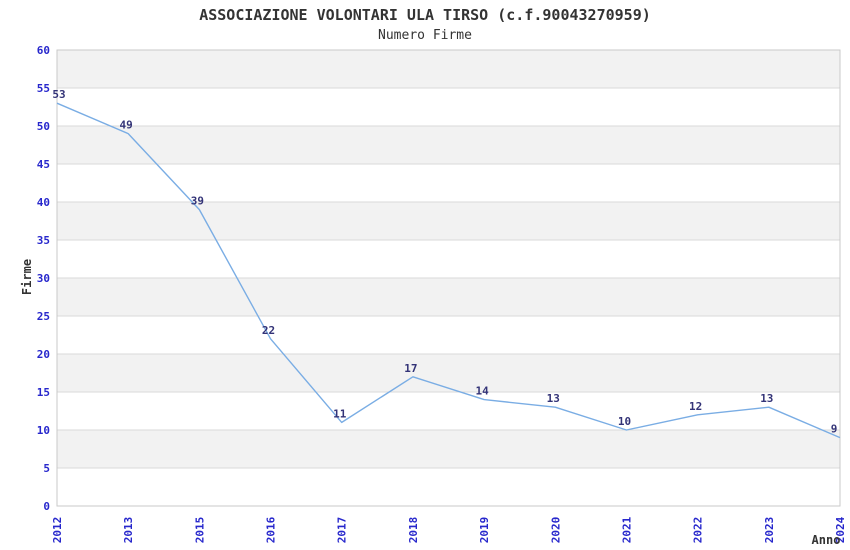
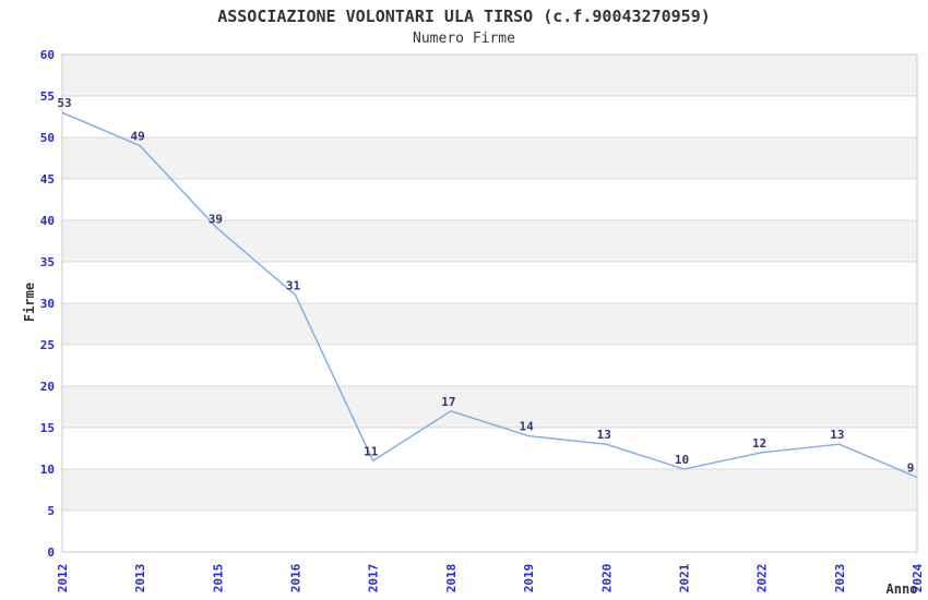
2016: 22 -> 31
